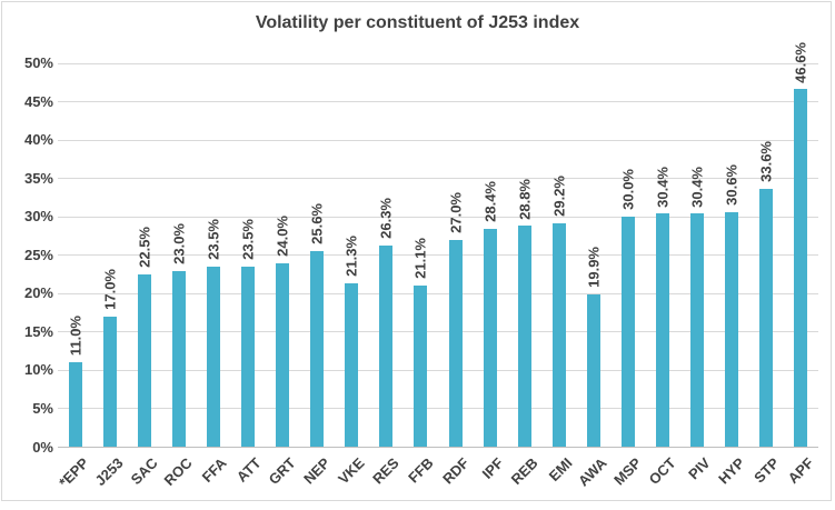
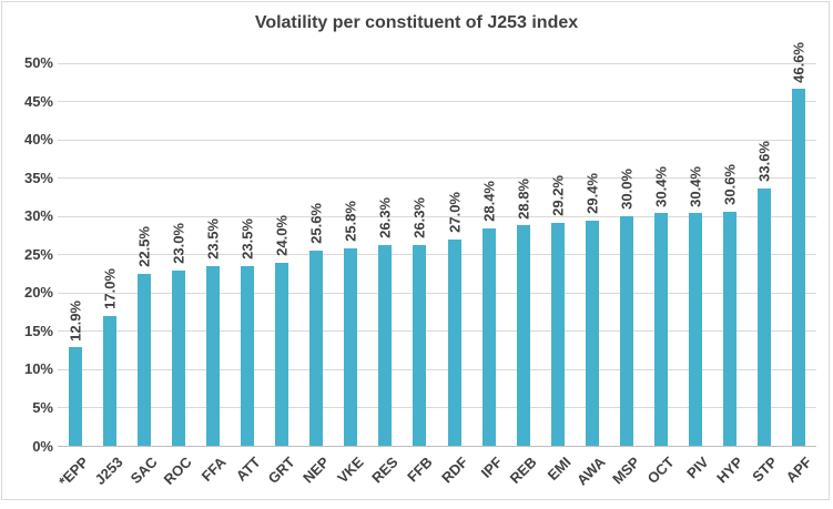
*EPP: 11.0% -> 12.9%
VKE: 21.3% -> 25.8%
FFB: 21.1% -> 26.3%
AWA: 19.9% -> 29.4%
